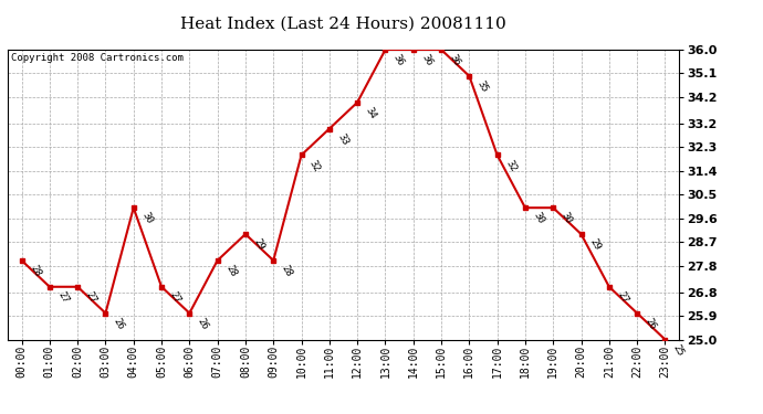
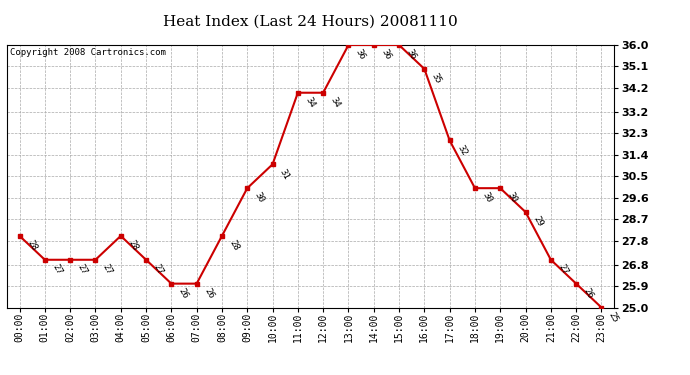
03:00: 26 -> 27
04:00: 30 -> 28
07:00: 28 -> 26
08:00: 29 -> 28
09:00: 28 -> 30
10:00: 32 -> 31
11:00: 33 -> 34
